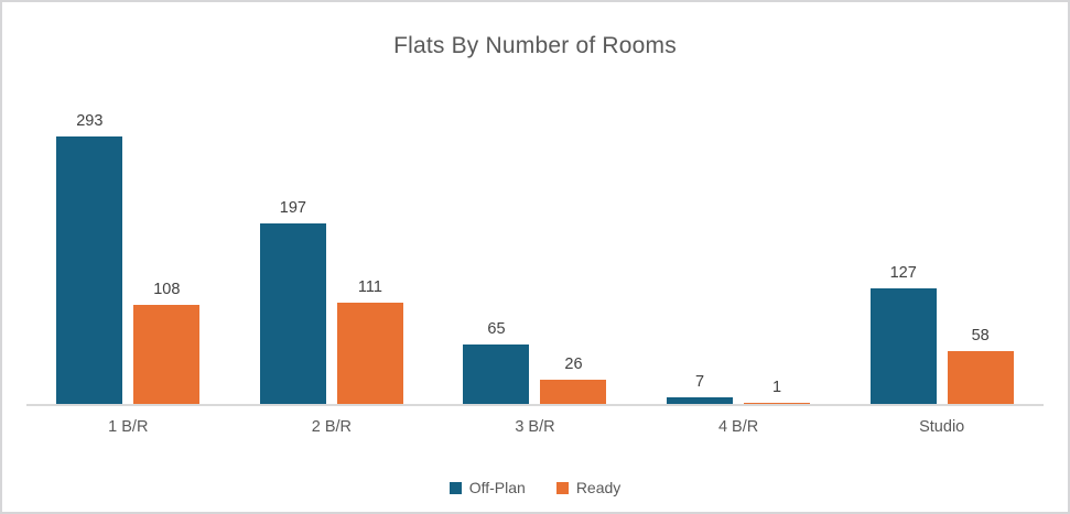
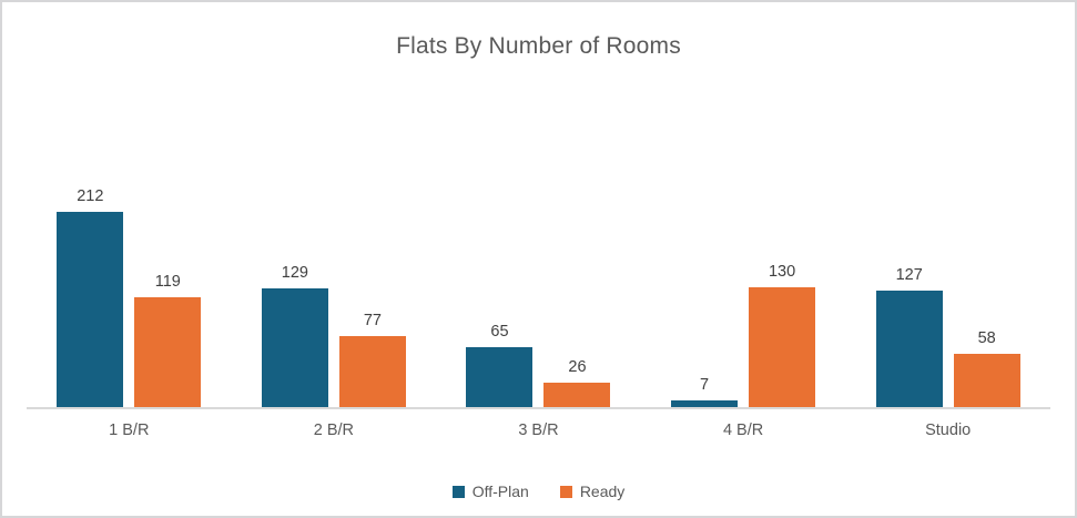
Off-Plan/1 B/R: 293 -> 212
Ready/1 B/R: 108 -> 119
Off-Plan/2 B/R: 197 -> 129
Ready/2 B/R: 111 -> 77
Ready/4 B/R: 1 -> 130
